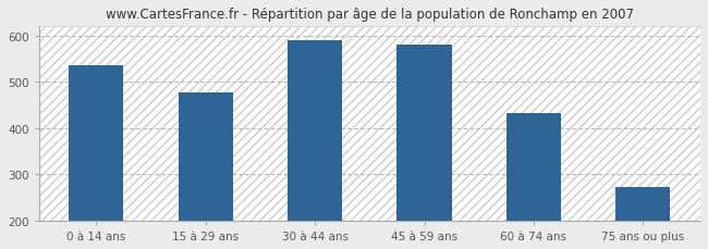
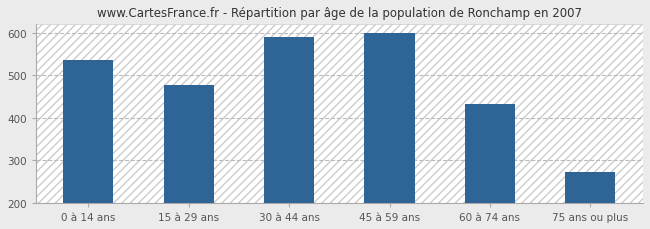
45 à 59 ans: 580 -> 600
